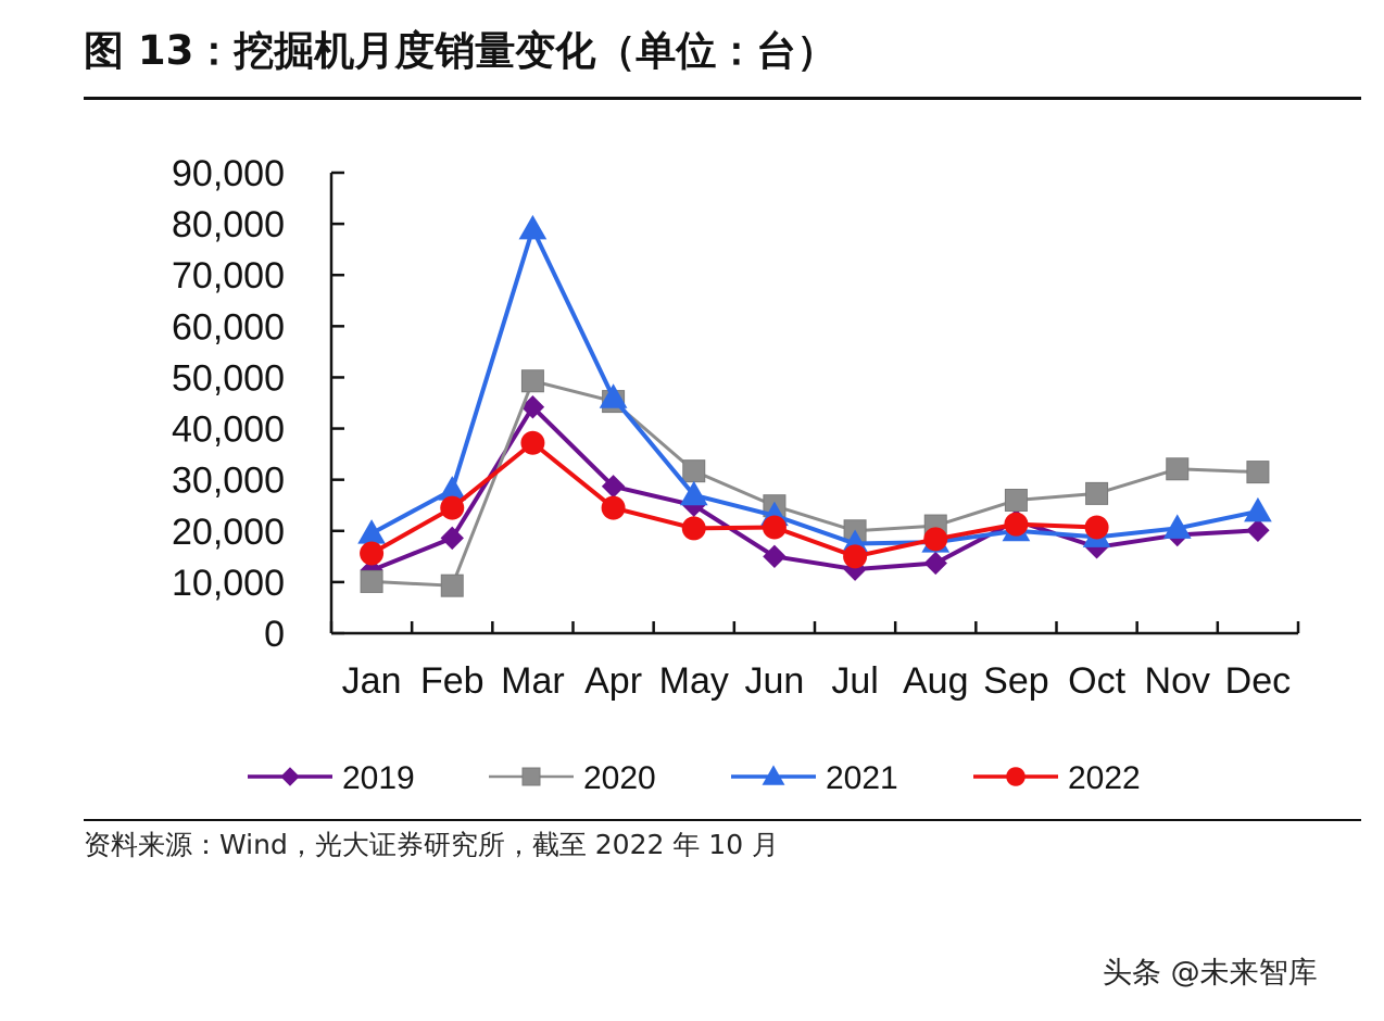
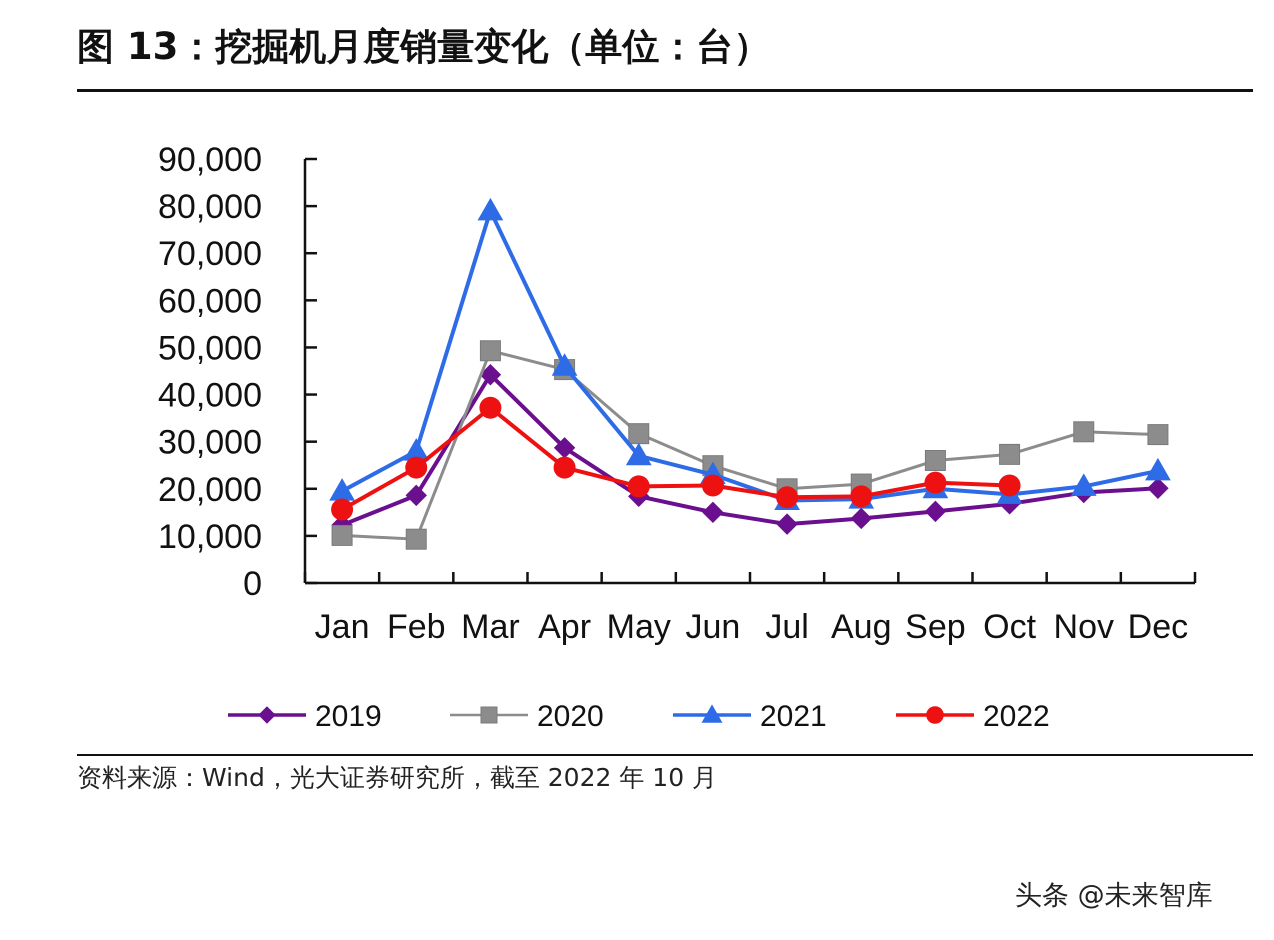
2019/May: 25000 -> 18000
2022/Jul: 15000 -> 18000
2019/Sep: 22000 -> 15000
